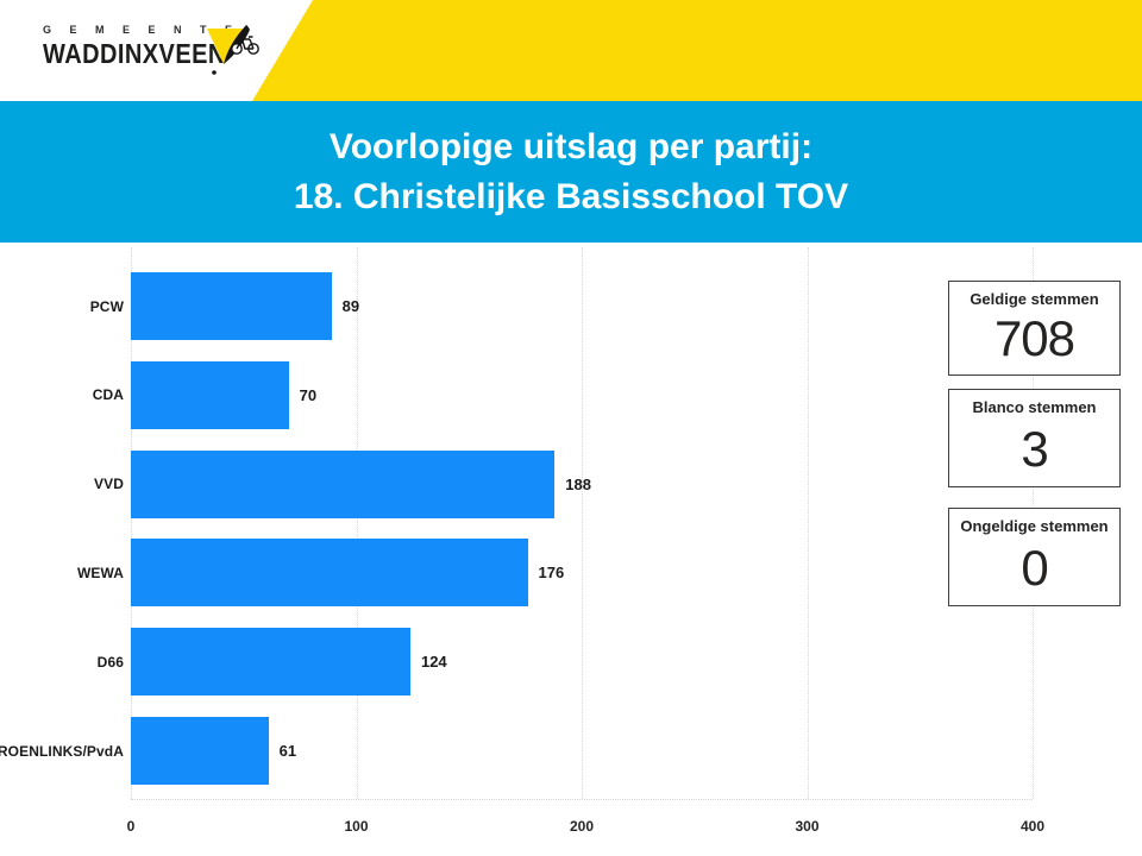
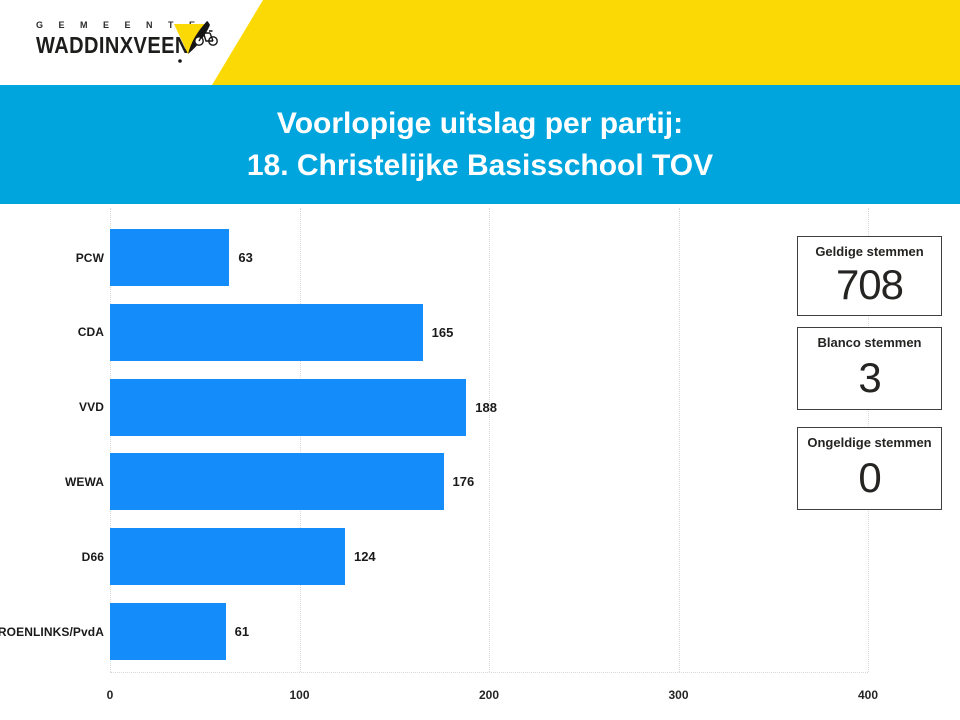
PCW: 89 -> 63
CDA: 70 -> 165
